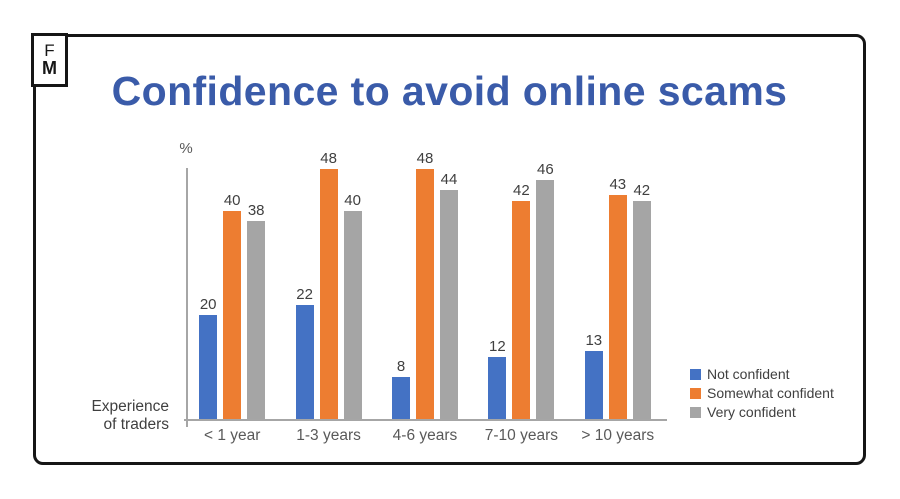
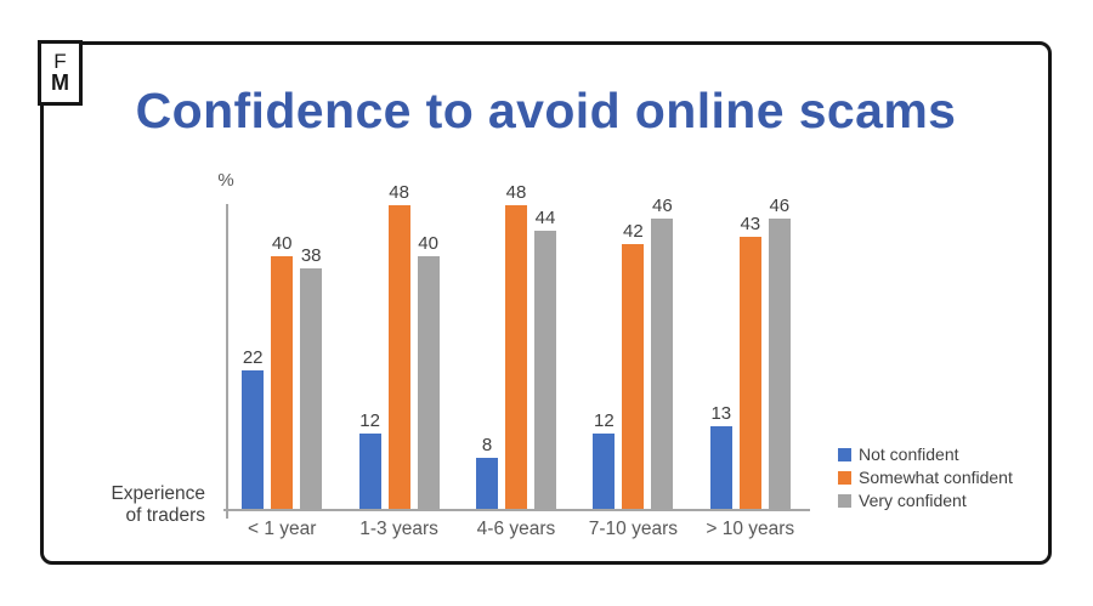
Not confident/< 1 year: 20 -> 22
Not confident/1-3 years: 22 -> 12
Very confident/> 10 years: 42 -> 46
